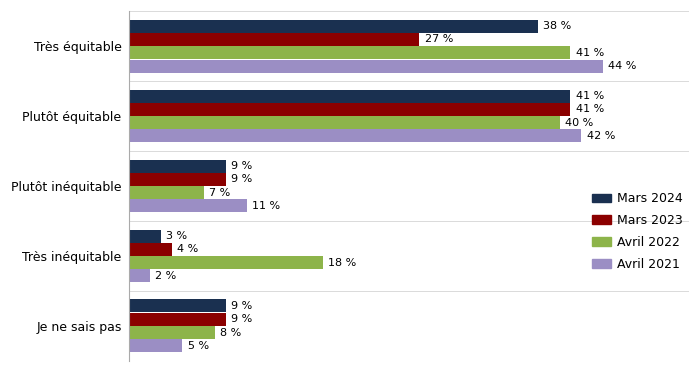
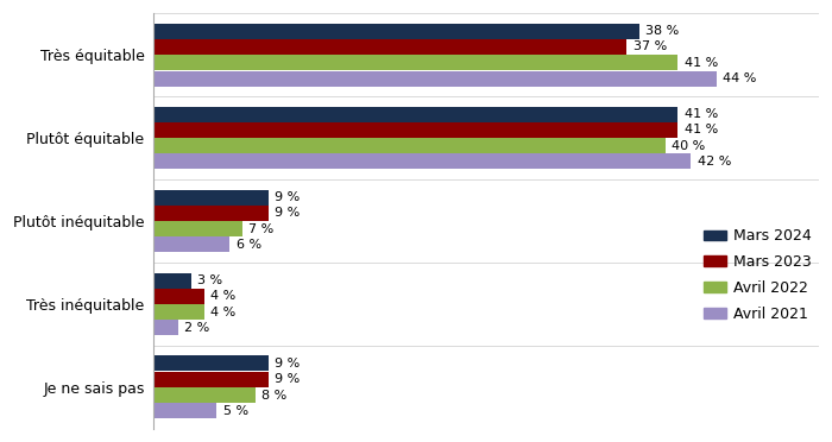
Mars 2023/Très équitable: 27 -> 37
Avril 2021/Plutôt inéquitable: 11 -> 6
Avril 2022/Très inéquitable: 18 -> 4
